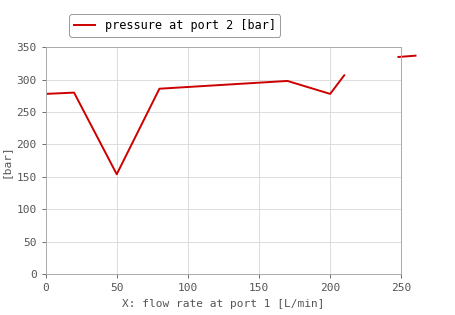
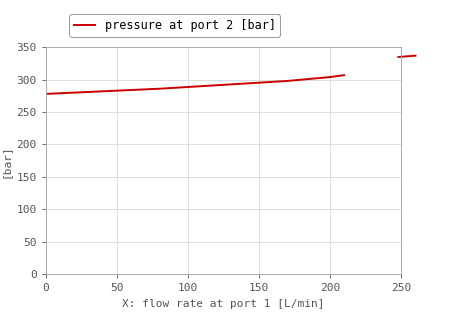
50: 154 -> 283
200: 278 -> 304
